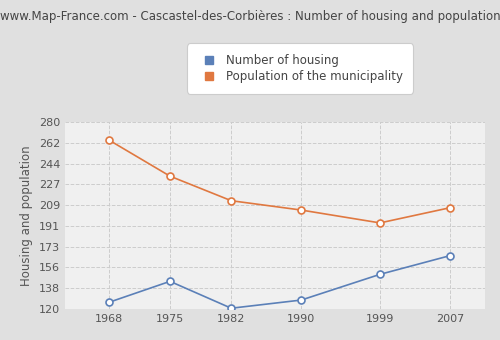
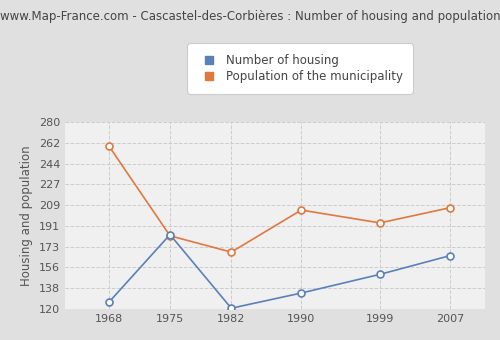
Population of the municipality/1968: 265 -> 260
Number of housing/1975: 144 -> 184
Population of the municipality/1975: 234 -> 183
Population of the municipality/1982: 213 -> 169
Number of housing/1990: 128 -> 134
